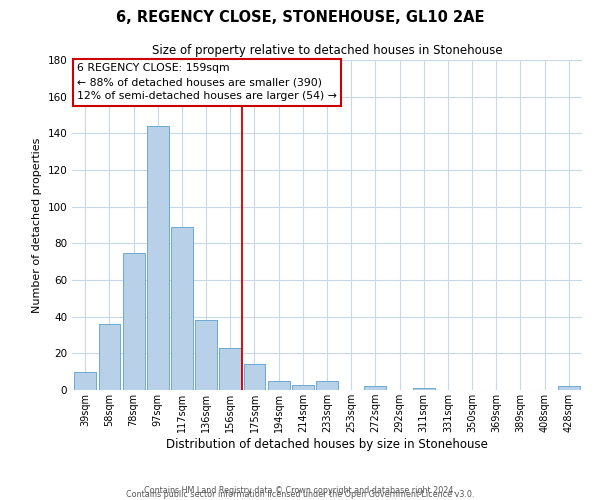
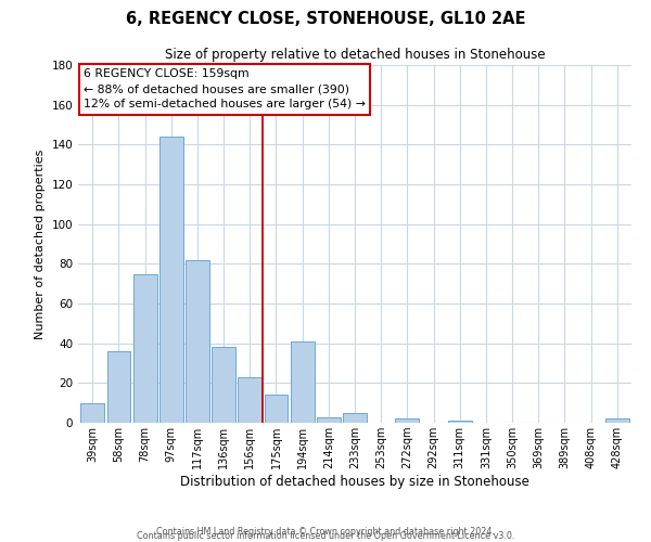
117sqm: 89 -> 82
194sqm: 5 -> 41
